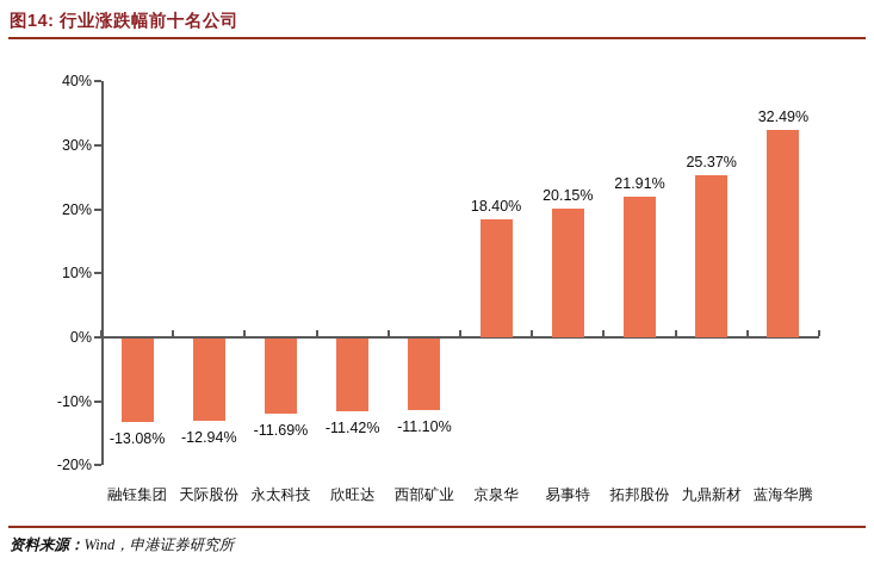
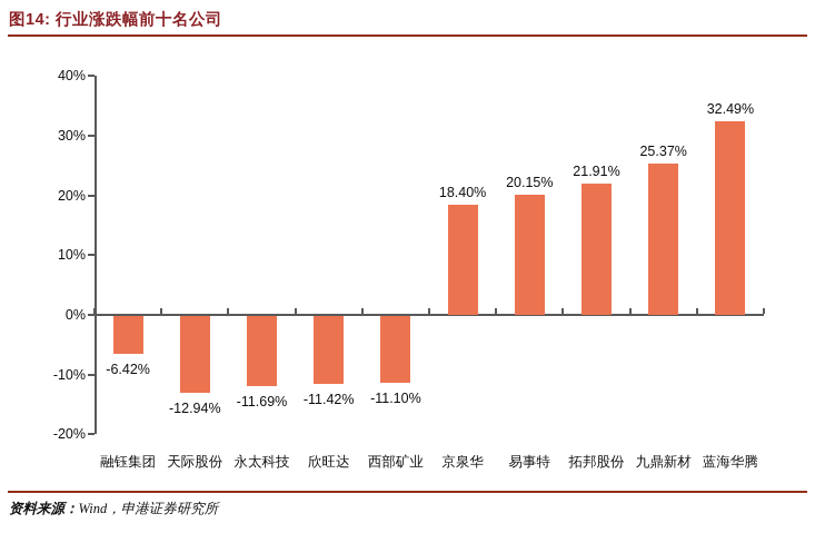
融钰集团: -13.08% -> -6.42%
